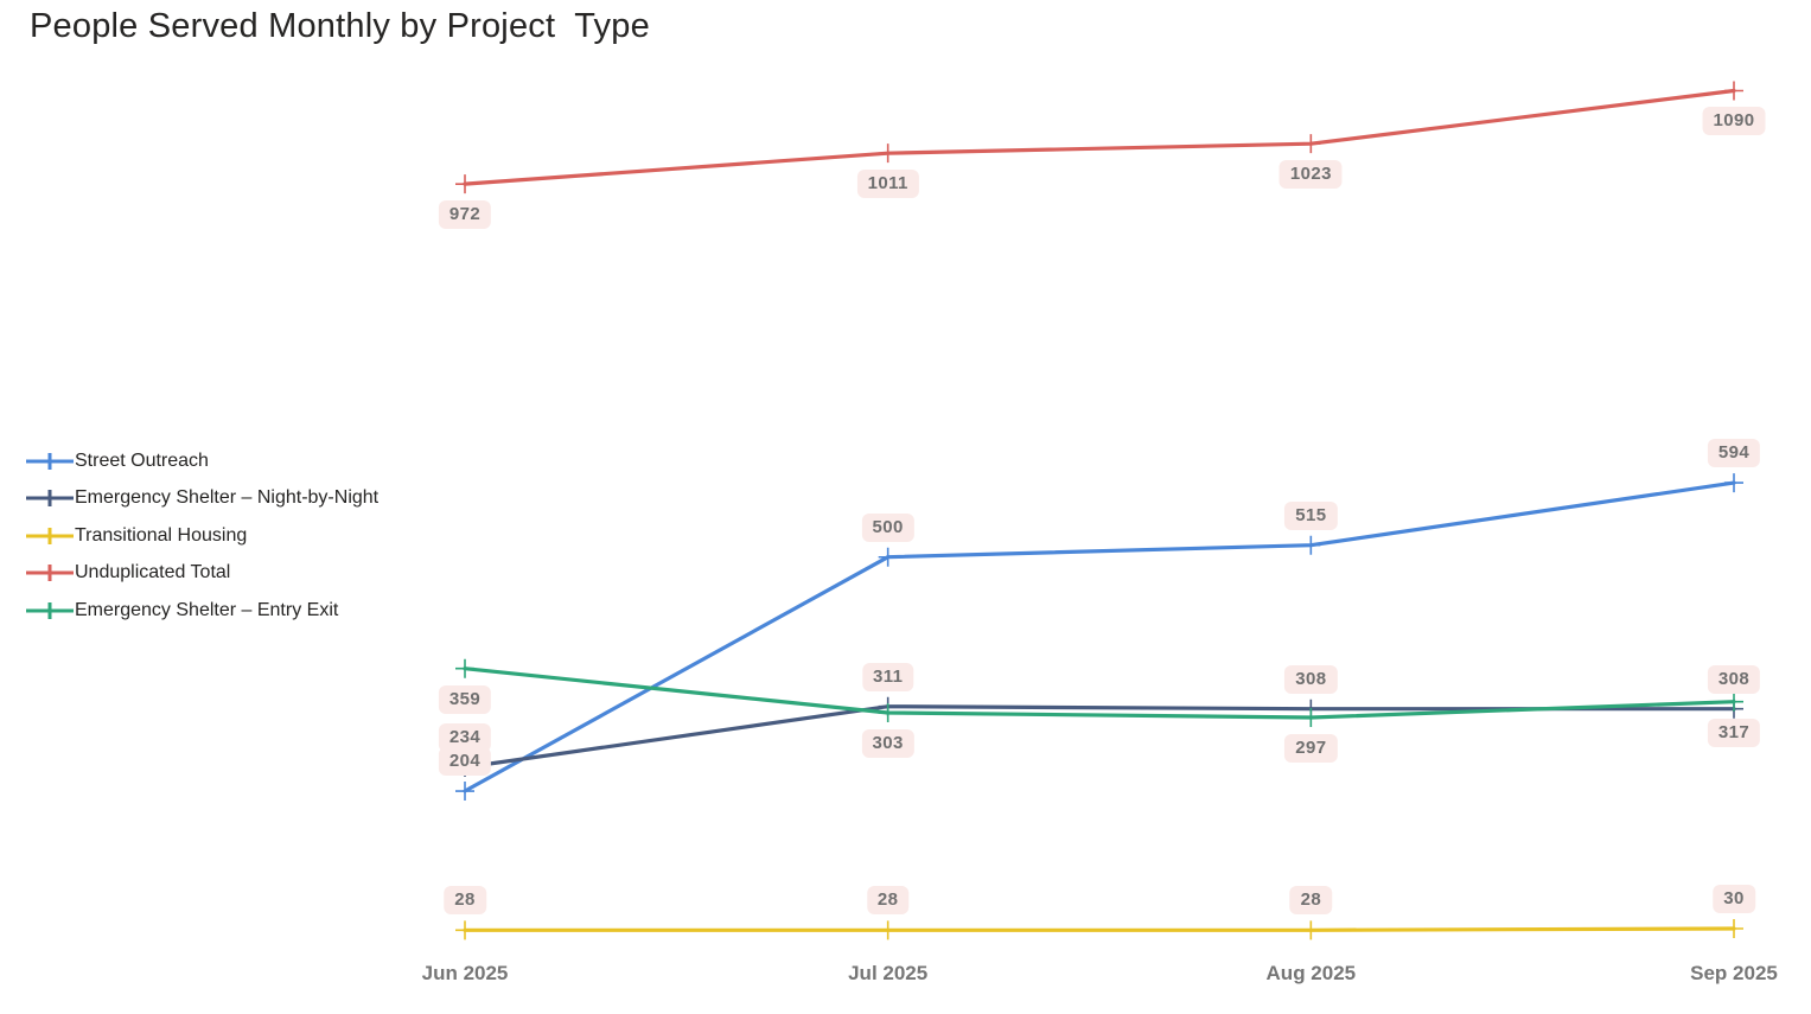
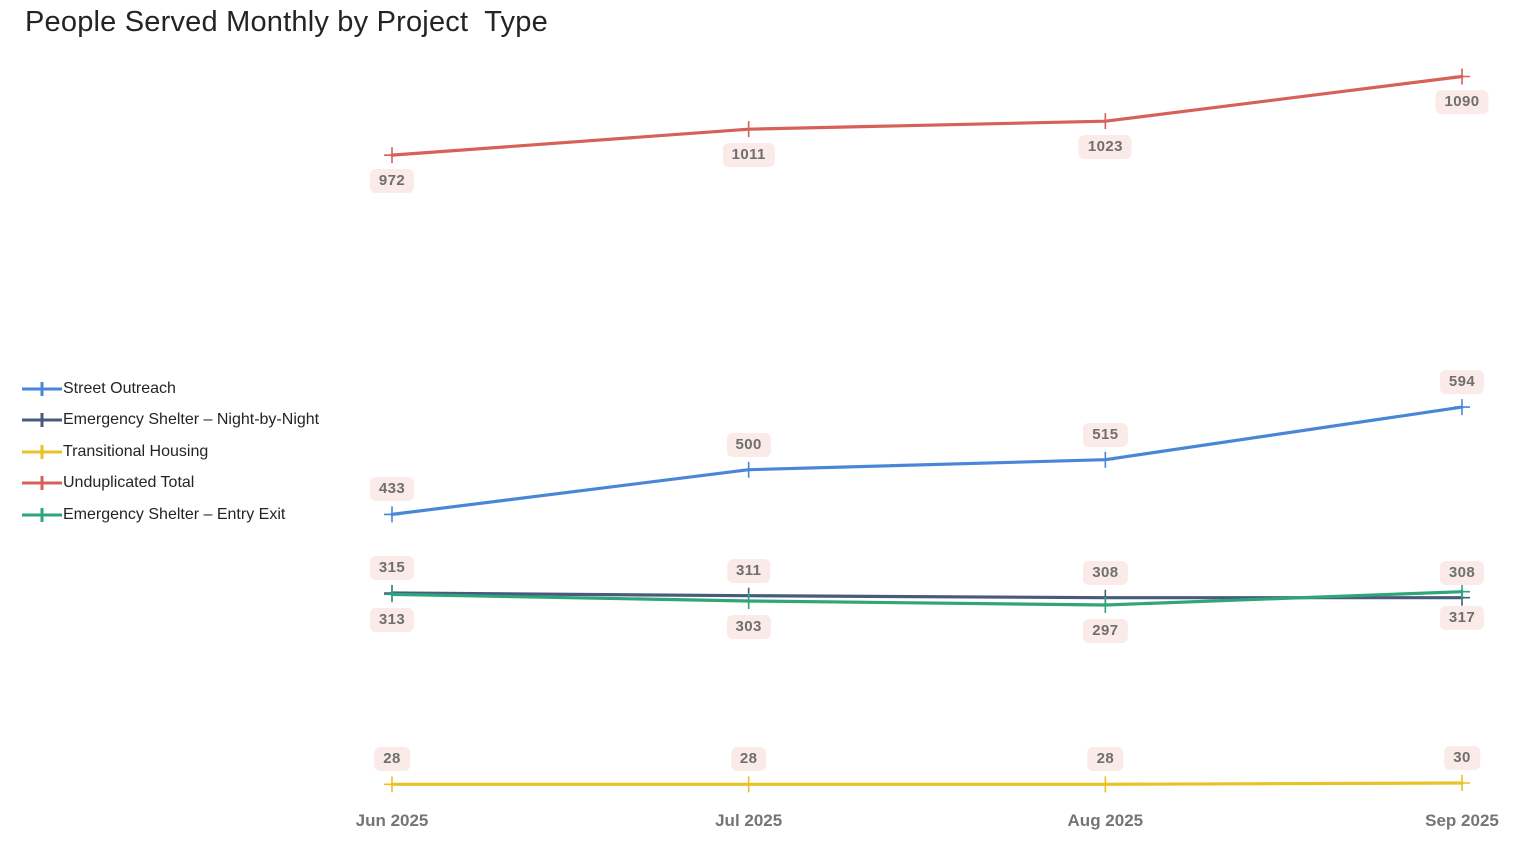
Street Outreach/Jun 2025: 204 -> 433
Emergency Shelter – Night-by-Night/Jun 2025: 234 -> 315
Emergency Shelter – Entry Exit/Jun 2025: 359 -> 313
